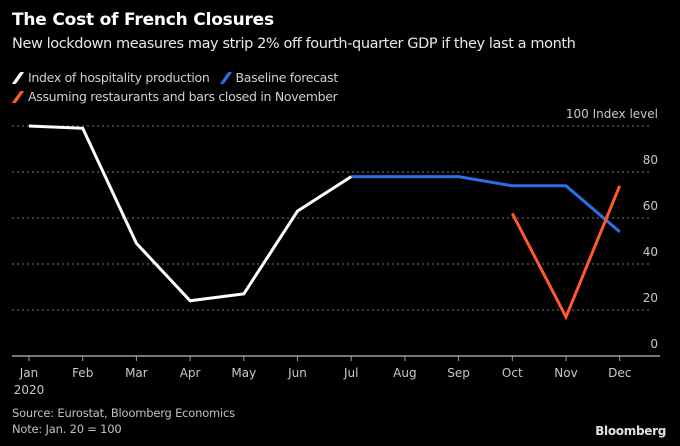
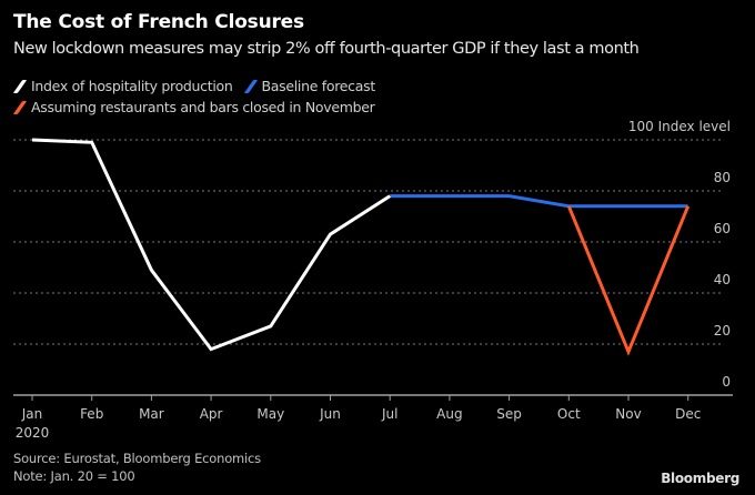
Index of hospitality production/Apr: 24 -> 18
Assuming restaurants and bars closed in November/Oct: 62 -> 74
Baseline forecast/Dec: 54 -> 74
